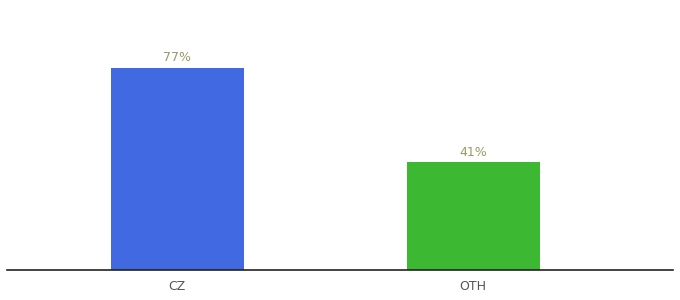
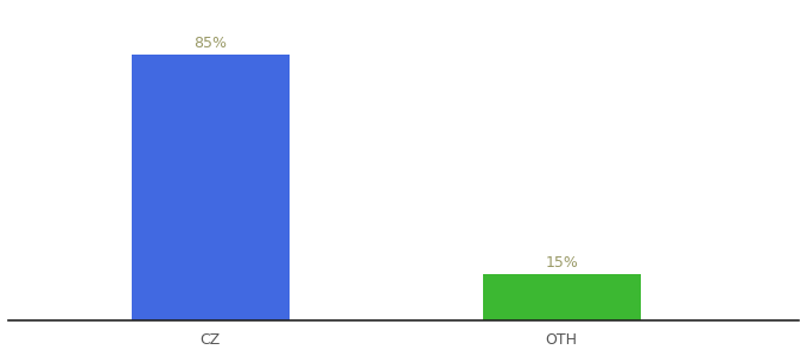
CZ: 77% -> 85%
OTH: 41% -> 15%
